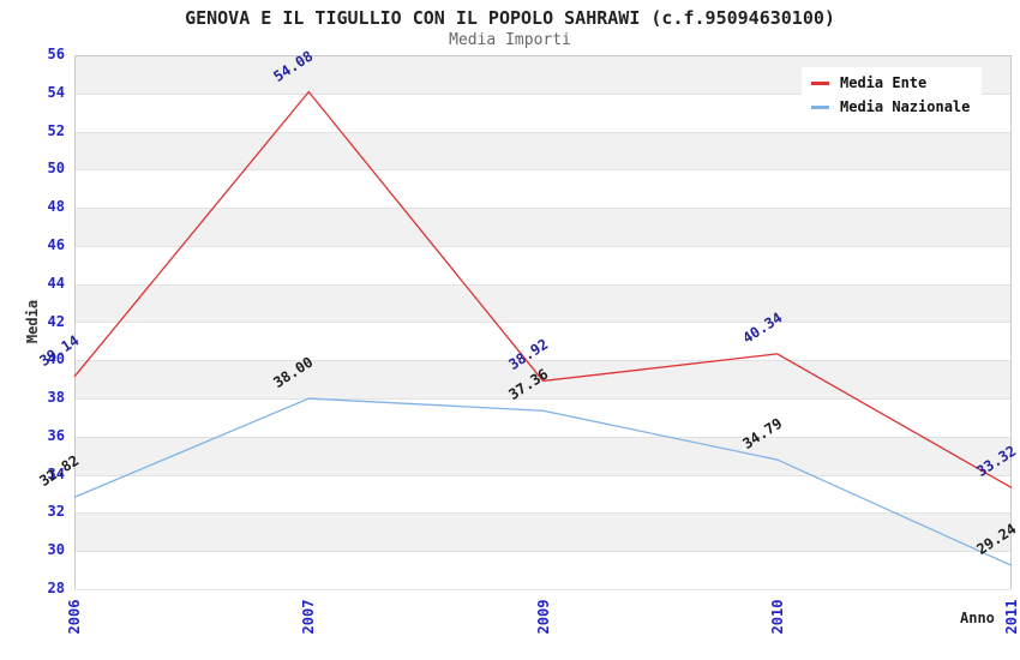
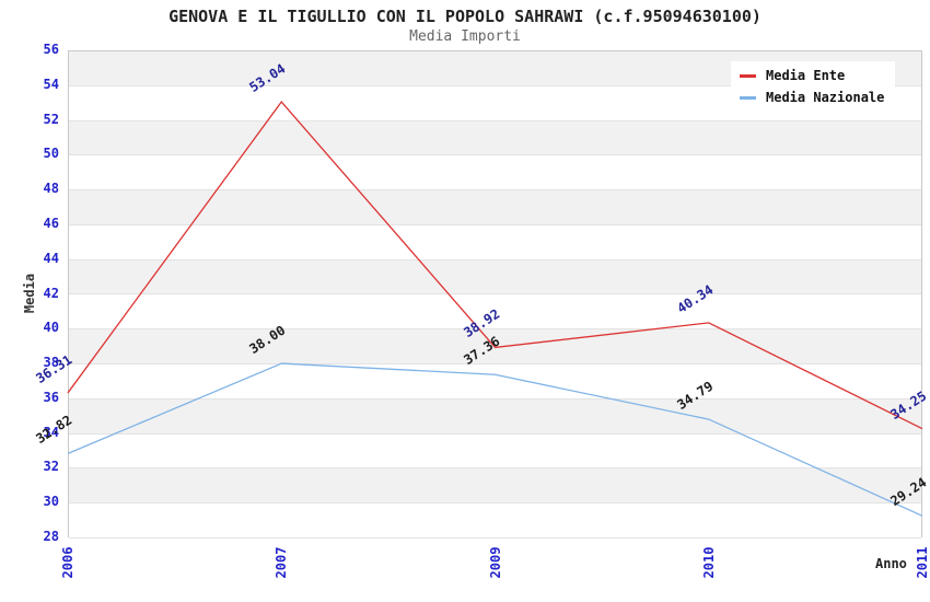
Media Ente/2006: 39.14 -> 36.31
Media Ente/2007: 54.08 -> 53.04
Media Ente/2011: 33.32 -> 34.25
